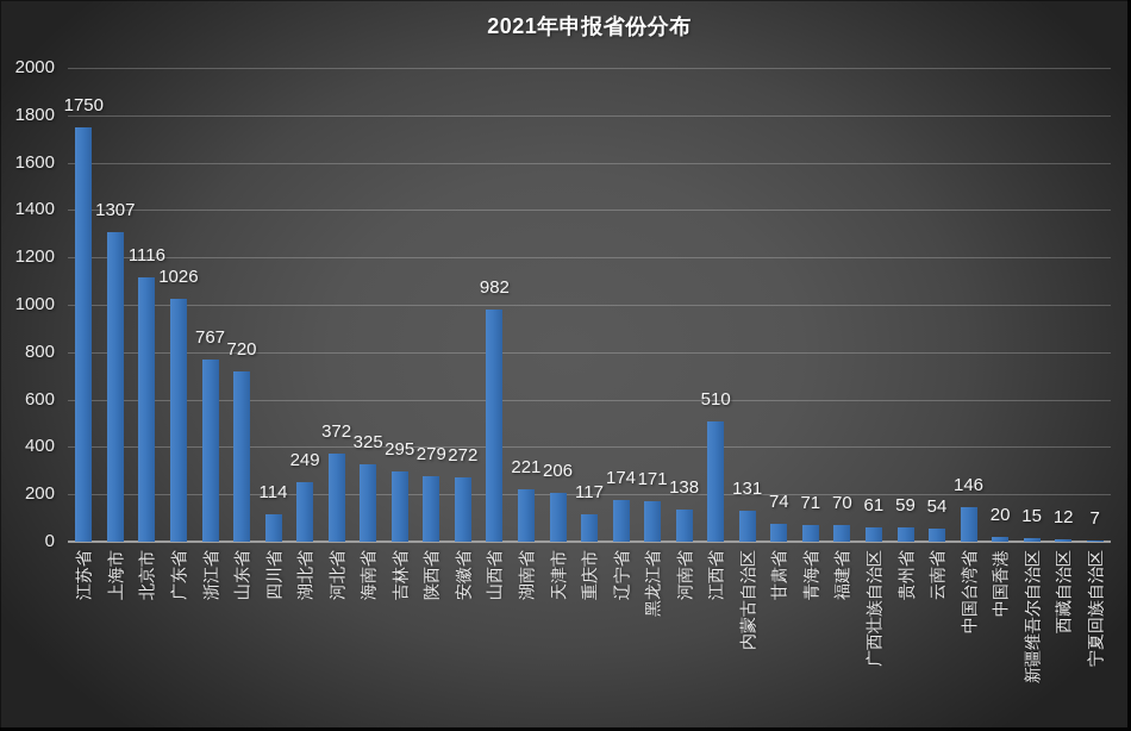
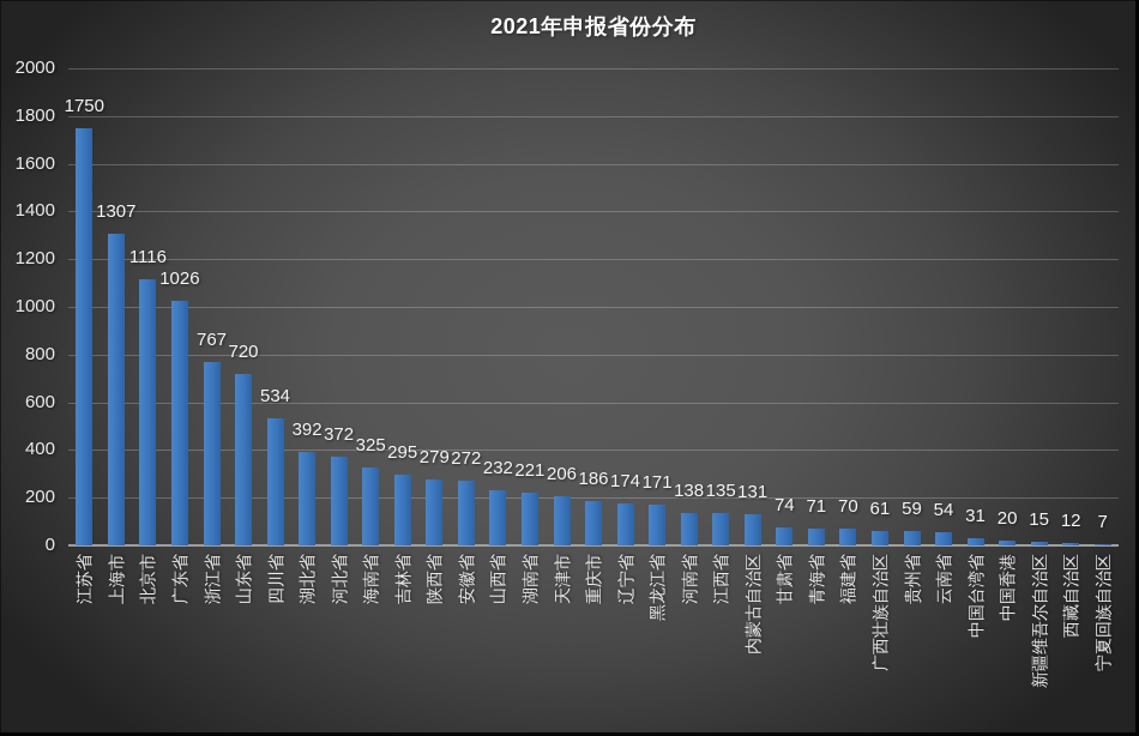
四川省: 114 -> 534
湖北省: 249 -> 392
山西省: 982 -> 232
重庆市: 117 -> 186
江西省: 510 -> 135
中国台湾省: 146 -> 31
